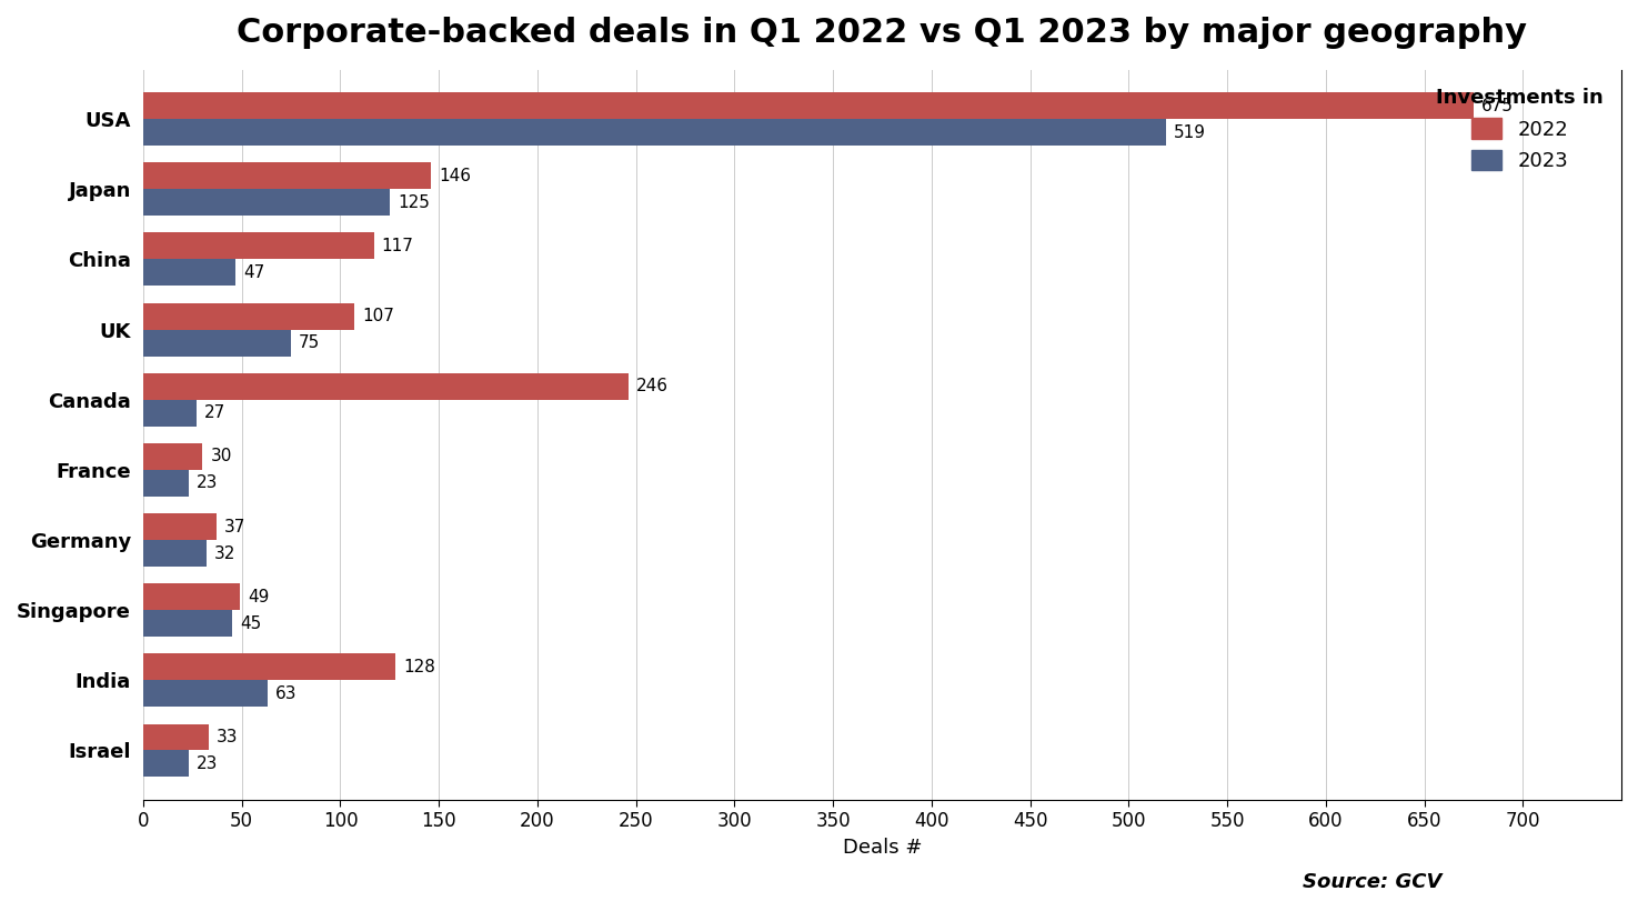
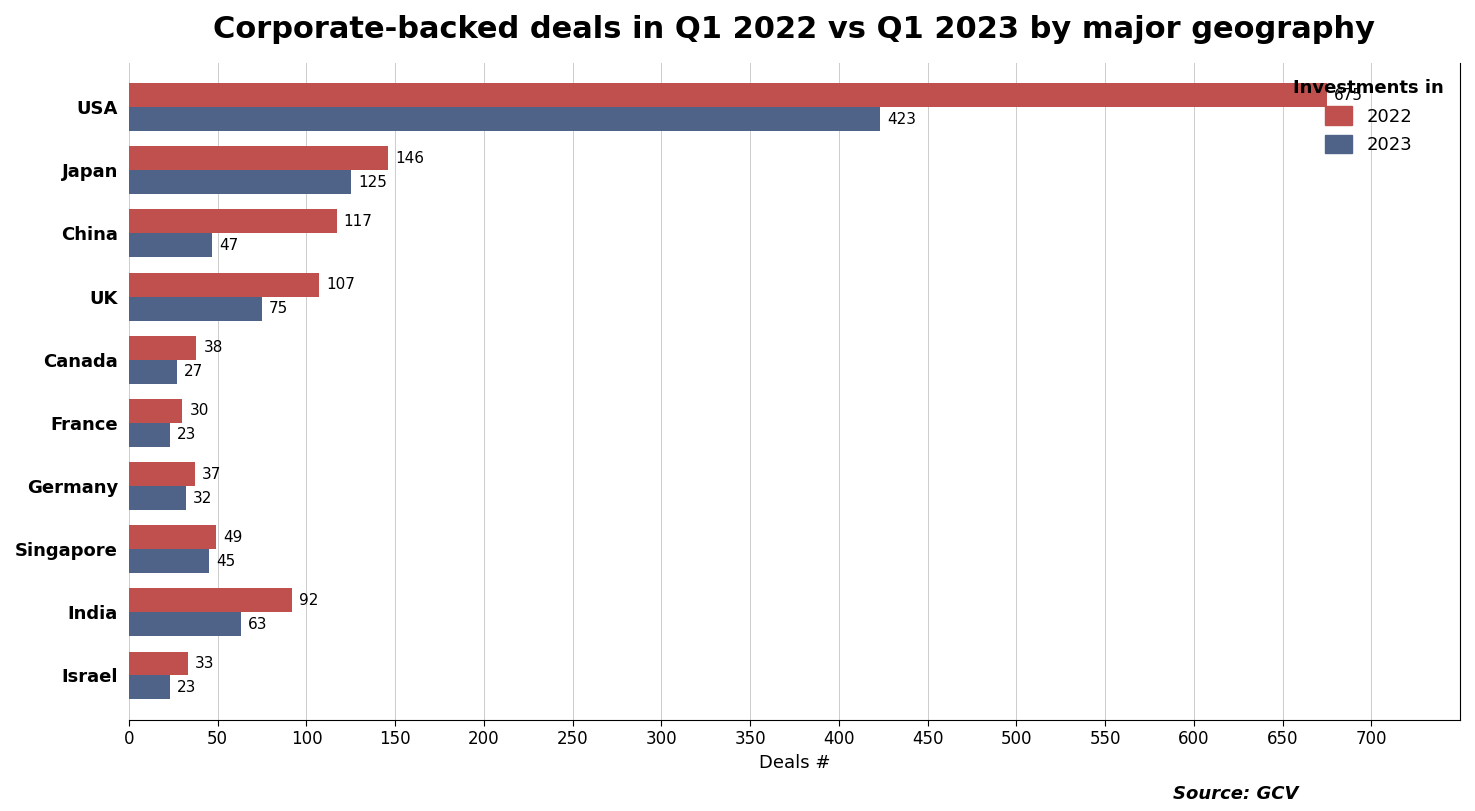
2023/USA: 519 -> 423
2022/Canada: 246 -> 38
2022/India: 128 -> 92
